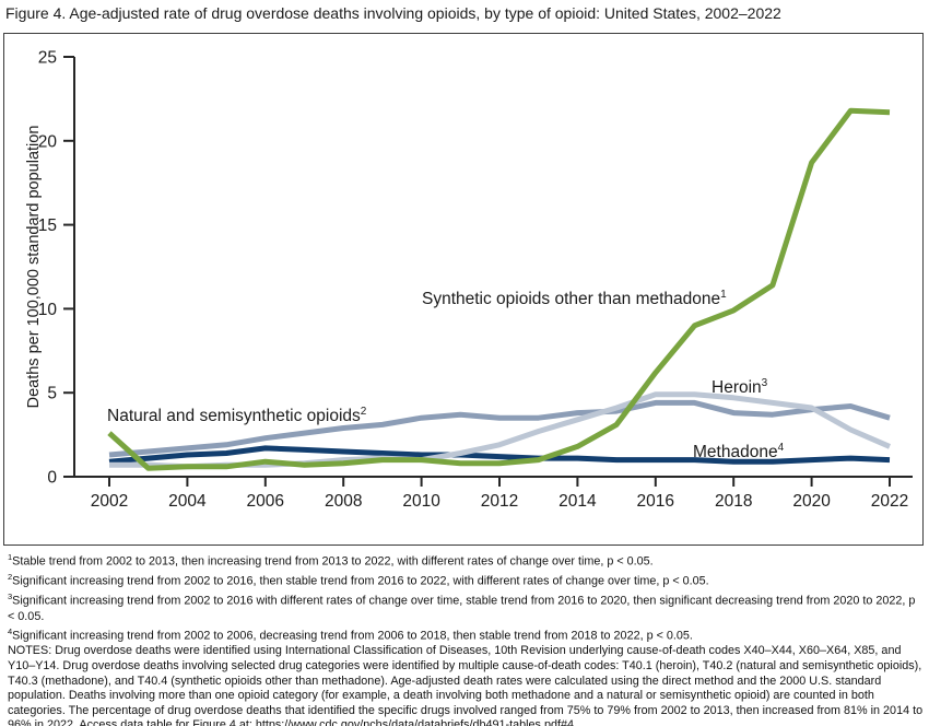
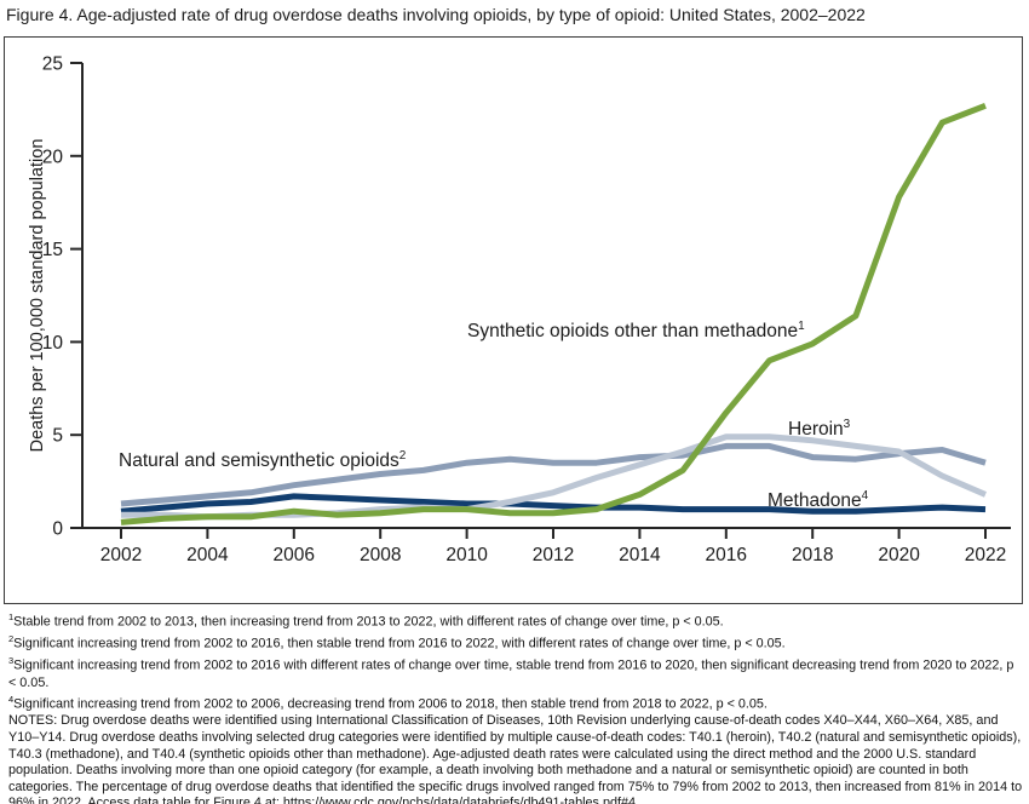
Synthetic opioids other than methadone/2002: 2.6 -> 0.3
Synthetic opioids other than methadone/2020: 18.7 -> 17.8
Synthetic opioids other than methadone/2022: 21.7 -> 22.7
